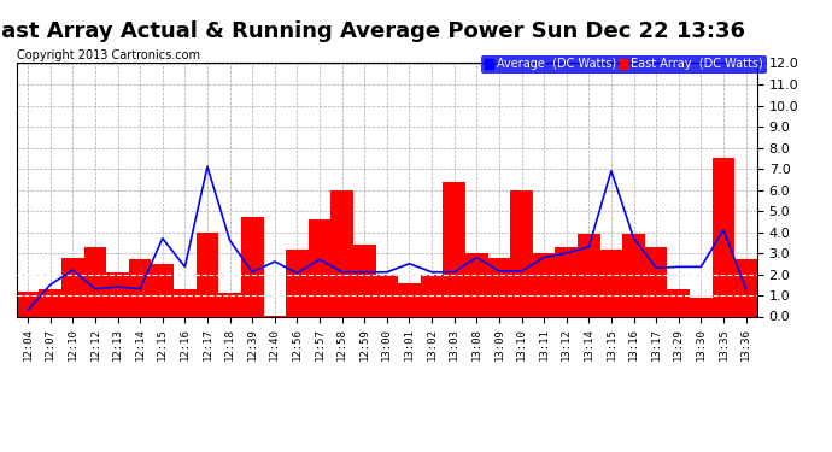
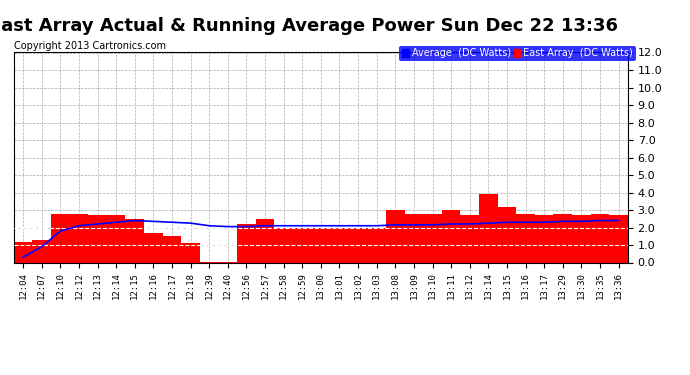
Average (DC Watts)/12:07: 1.5 -> 0.9
Average (DC Watts)/12:10: 2.2 -> 1.8
East Array (DC Watts)/12:12: 3.3 -> 2.8
Average (DC Watts)/12:12: 1.3 -> 2.1
East Array (DC Watts)/12:13: 2.1 -> 2.7
Average (DC Watts)/12:13: 1.4 -> 2.2
Average (DC Watts)/12:14: 1.3 -> 2.3
Average (DC Watts)/12:15: 3.7 -> 2.4
East Array (DC Watts)/12:16: 1.3 -> 1.7
East Array (DC Watts)/12:17: 4.0 -> 1.5
Average (DC Watts)/12:17: 7.1 -> 2.3
Average (DC Watts)/12:18: 3.6 -> 2.2
East Array (DC Watts)/12:39: 4.7 -> 0.1
Average (DC Watts)/12:40: 2.6 -> 2.0
East Array (DC Watts)/12:56: 3.2 -> 2.2
East Array (DC Watts)/12:57: 4.6 -> 2.5
Average (DC Watts)/12:57: 2.7 -> 2.1
East Array (DC Watts)/12:58: 6.0 -> 2.0
East Array (DC Watts)/12:59: 3.4 -> 2.0
East Array (DC Watts)/13:01: 1.6 -> 2.0
Average (DC Watts)/13:01: 2.5 -> 2.1
East Array (DC Watts)/13:03: 6.4 -> 2.0
Average (DC Watts)/13:08: 2.8 -> 2.1
East Array (DC Watts)/13:10: 6.0 -> 2.8
Average (DC Watts)/13:11: 2.8 -> 2.2
East Array (DC Watts)/13:12: 3.3 -> 2.7
Average (DC Watts)/13:12: 3.0 -> 2.2
Average (DC Watts)/13:14: 3.3 -> 2.2
Average (DC Watts)/13:15: 6.9 -> 2.3
East Array (DC Watts)/13:16: 3.9 -> 2.8
Average (DC Watts)/13:16: 3.7 -> 2.3
East Array (DC Watts)/13:17: 3.3 -> 2.7
East Array (DC Watts)/13:29: 1.3 -> 2.8
East Array (DC Watts)/13:30: 0.9 -> 2.7
East Array (DC Watts)/13:35: 7.5 -> 2.8
Average (DC Watts)/13:35: 4.1 -> 2.4
Average (DC Watts)/13:36: 1.3 -> 2.4
